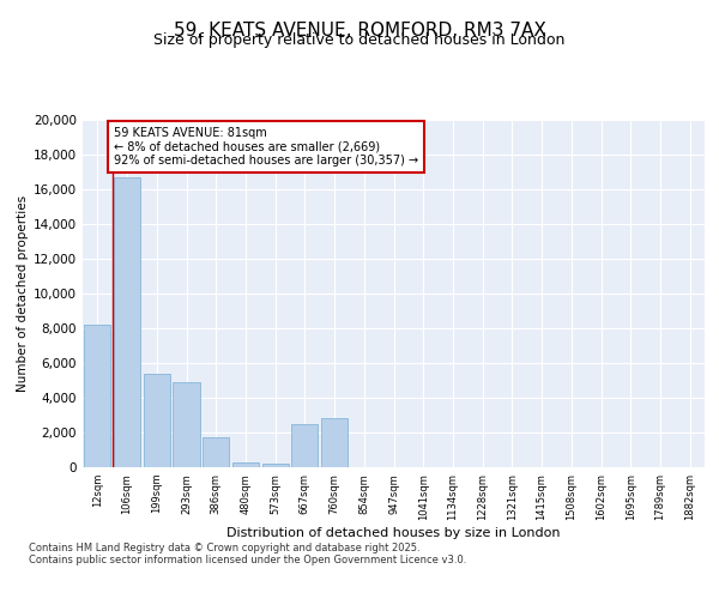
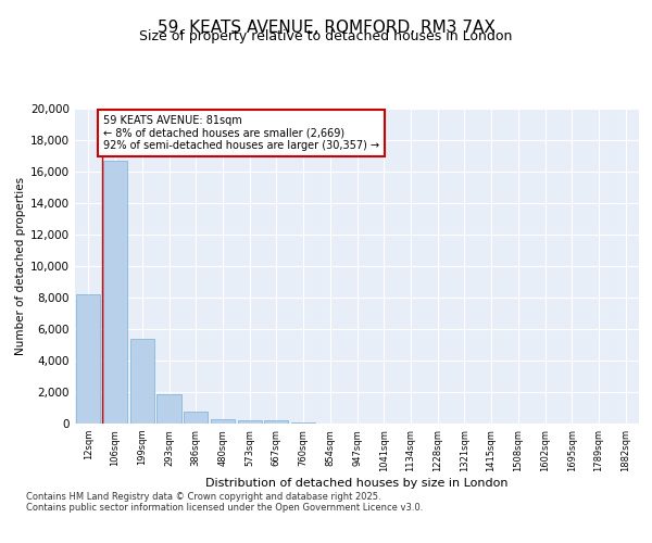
293sqm: 4,900 -> 1,800
386sqm: 1,700 -> 800
667sqm: 2,500 -> 200
760sqm: 2,800 -> 100
